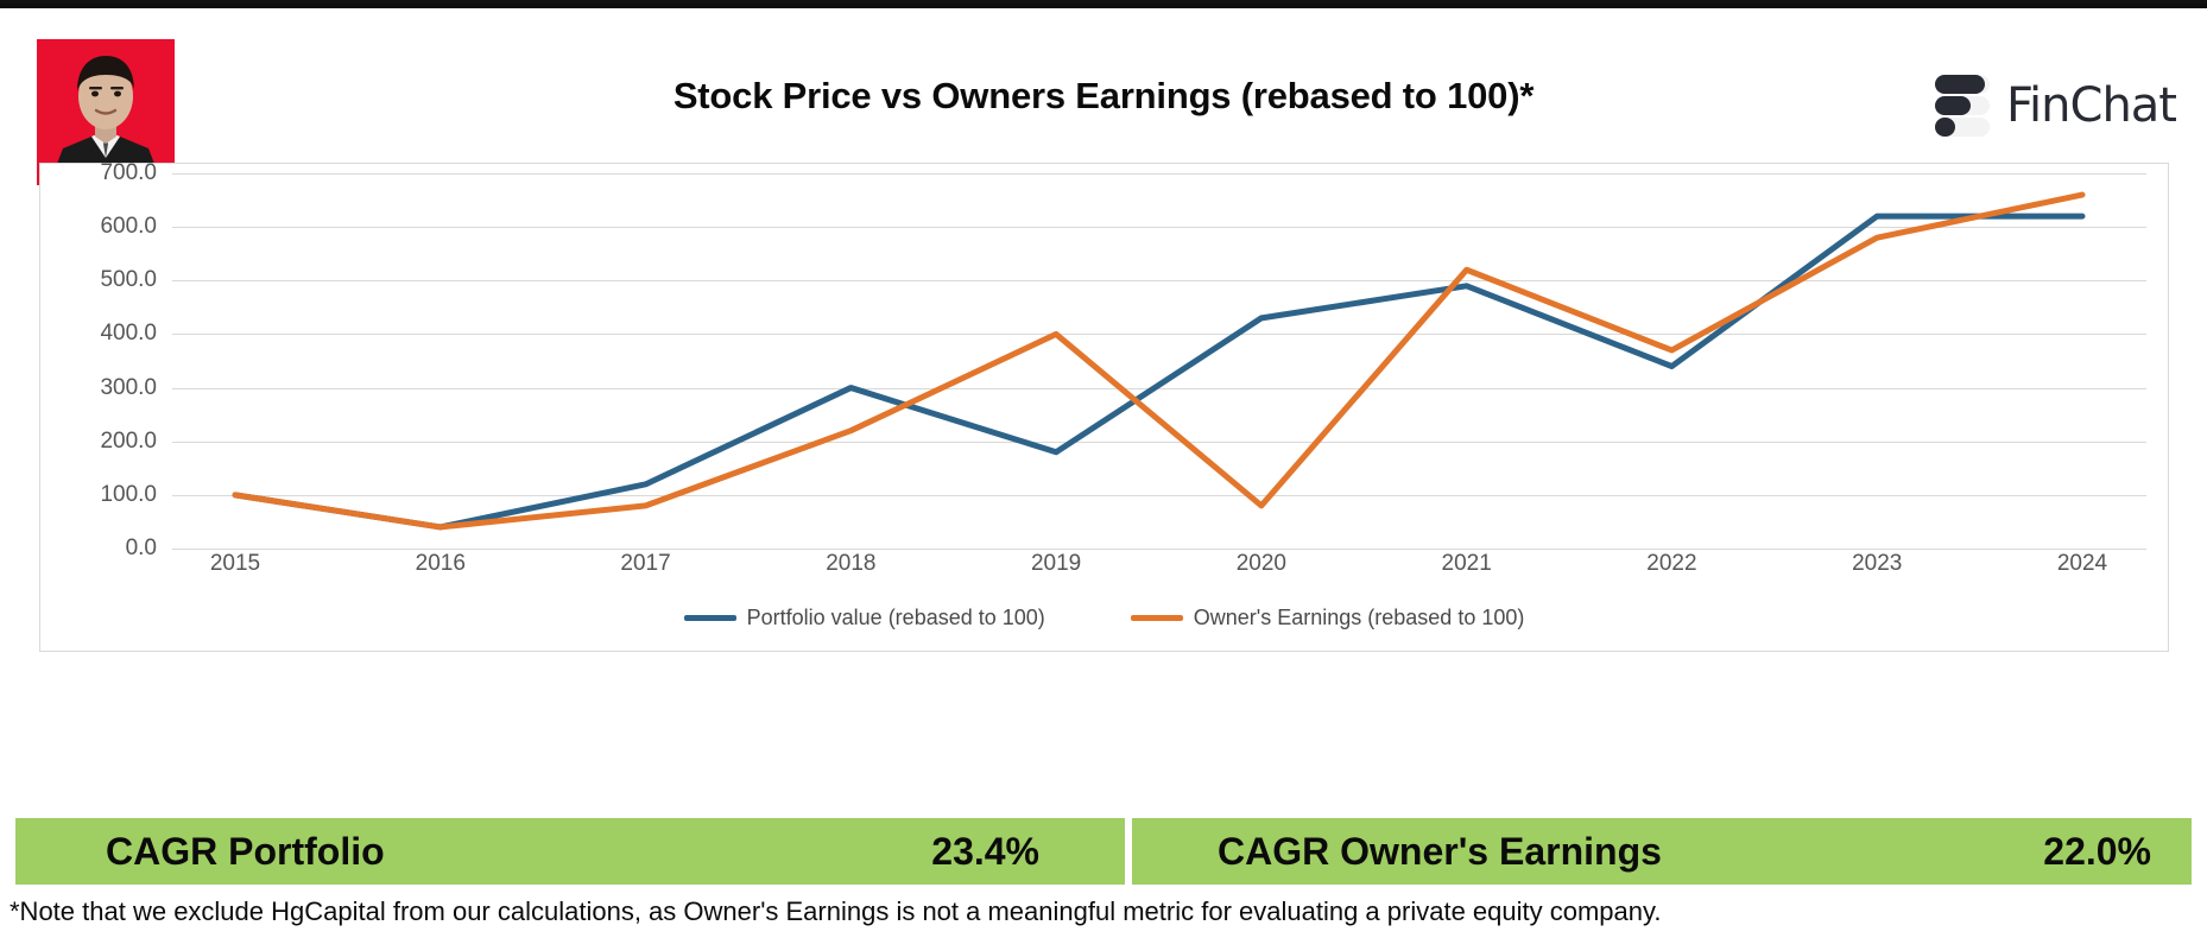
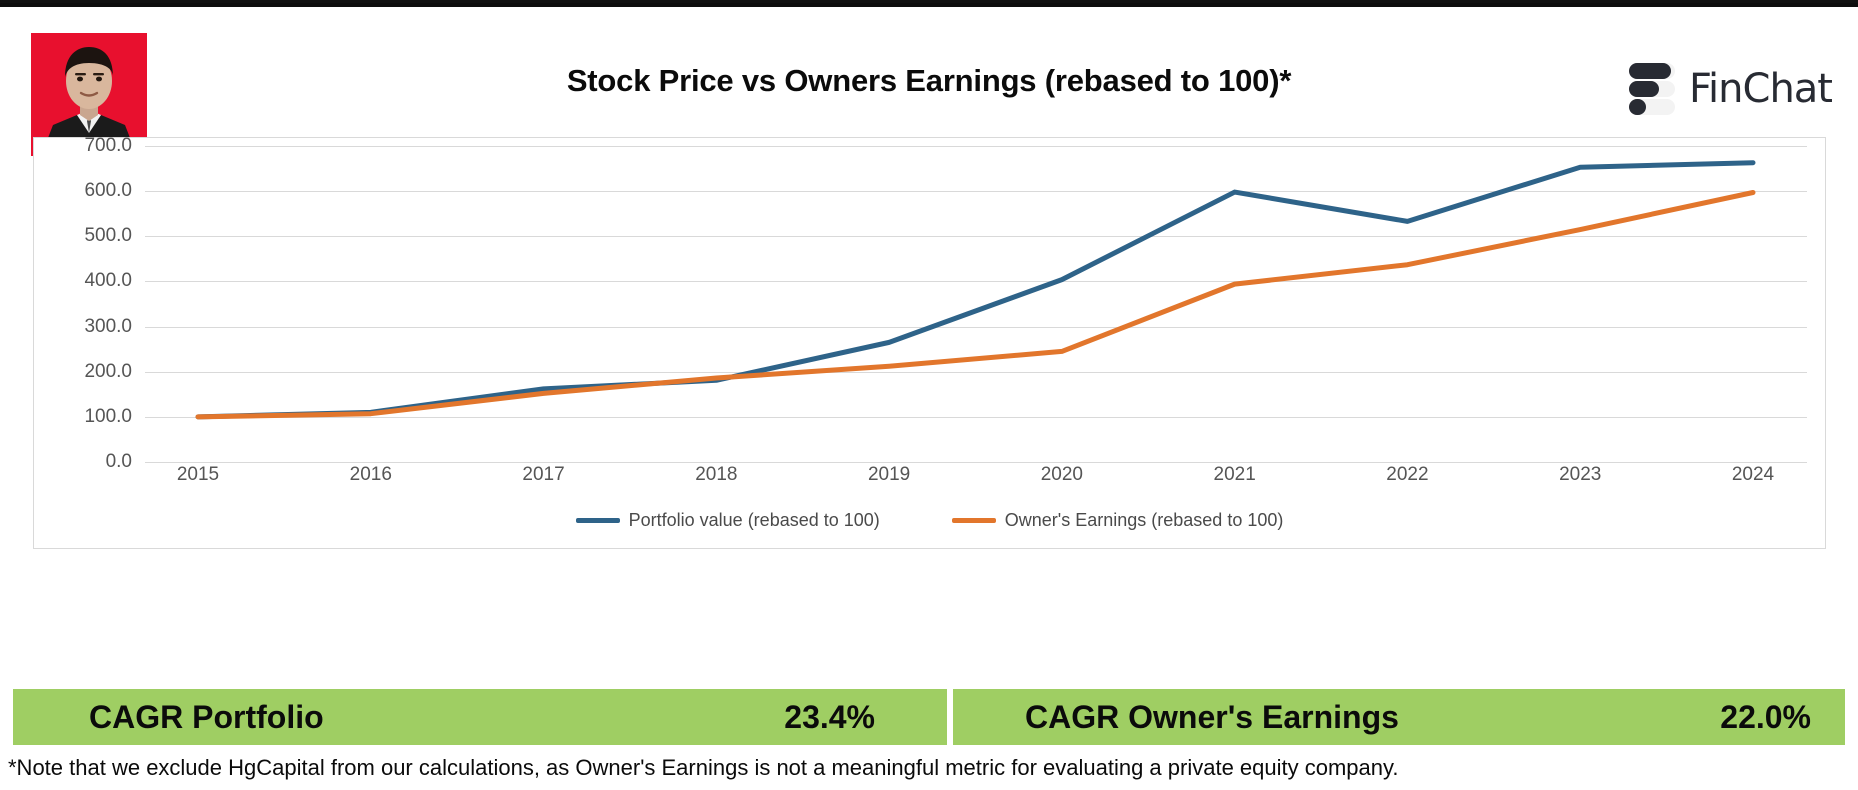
Portfolio value (rebased to 100)/2016: 40 -> 110
Owner's Earnings (rebased to 100)/2016: 40 -> 110
Portfolio value (rebased to 100)/2017: 120 -> 160
Owner's Earnings (rebased to 100)/2017: 80 -> 150
Portfolio value (rebased to 100)/2018: 300 -> 180
Owner's Earnings (rebased to 100)/2018: 220 -> 190
Portfolio value (rebased to 100)/2019: 180 -> 260
Owner's Earnings (rebased to 100)/2019: 400 -> 210
Portfolio value (rebased to 100)/2020: 430 -> 400
Owner's Earnings (rebased to 100)/2020: 80 -> 240
Portfolio value (rebased to 100)/2021: 490 -> 600
Owner's Earnings (rebased to 100)/2021: 520 -> 390
Portfolio value (rebased to 100)/2022: 340 -> 530
Owner's Earnings (rebased to 100)/2022: 370 -> 440
Portfolio value (rebased to 100)/2023: 620 -> 650
Owner's Earnings (rebased to 100)/2023: 580 -> 520
Portfolio value (rebased to 100)/2024: 620 -> 660
Owner's Earnings (rebased to 100)/2024: 660 -> 600
